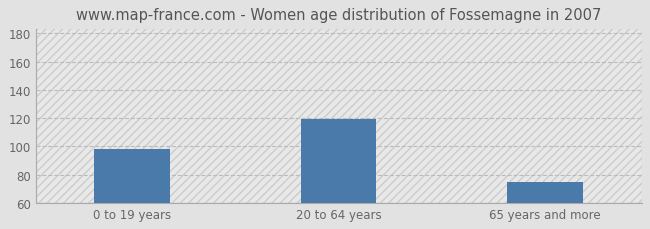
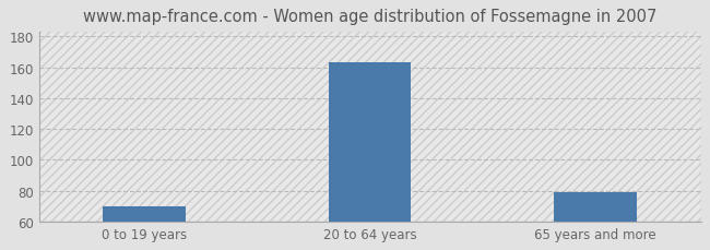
0 to 19 years: 98 -> 70
20 to 64 years: 119 -> 163
65 years and more: 75 -> 79
